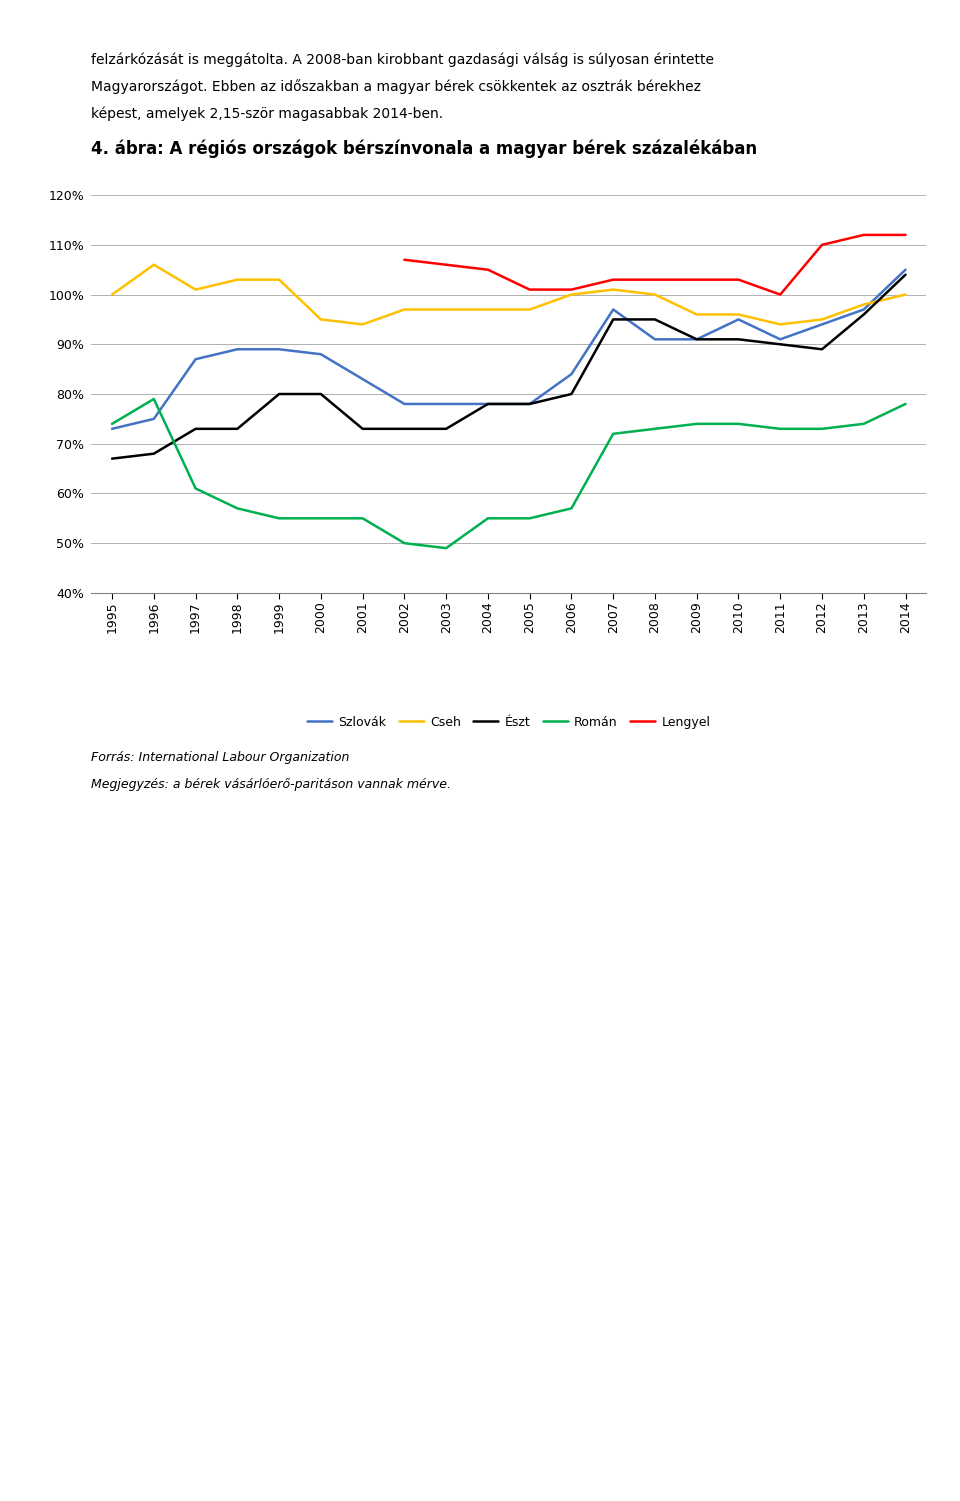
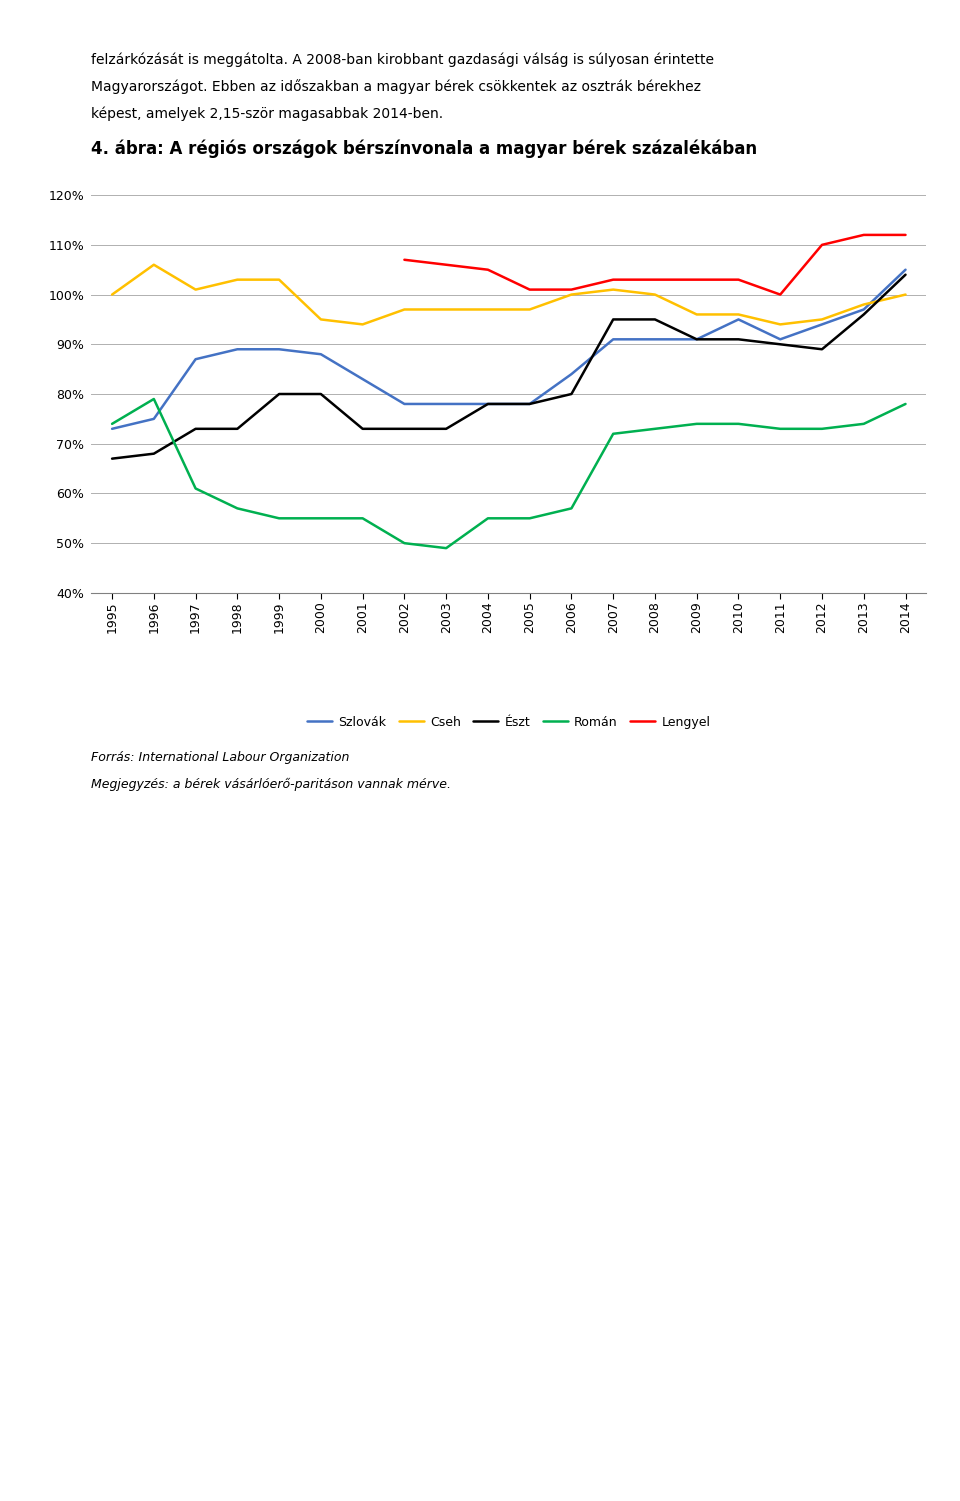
Szlovák/2007: 97% -> 91%
